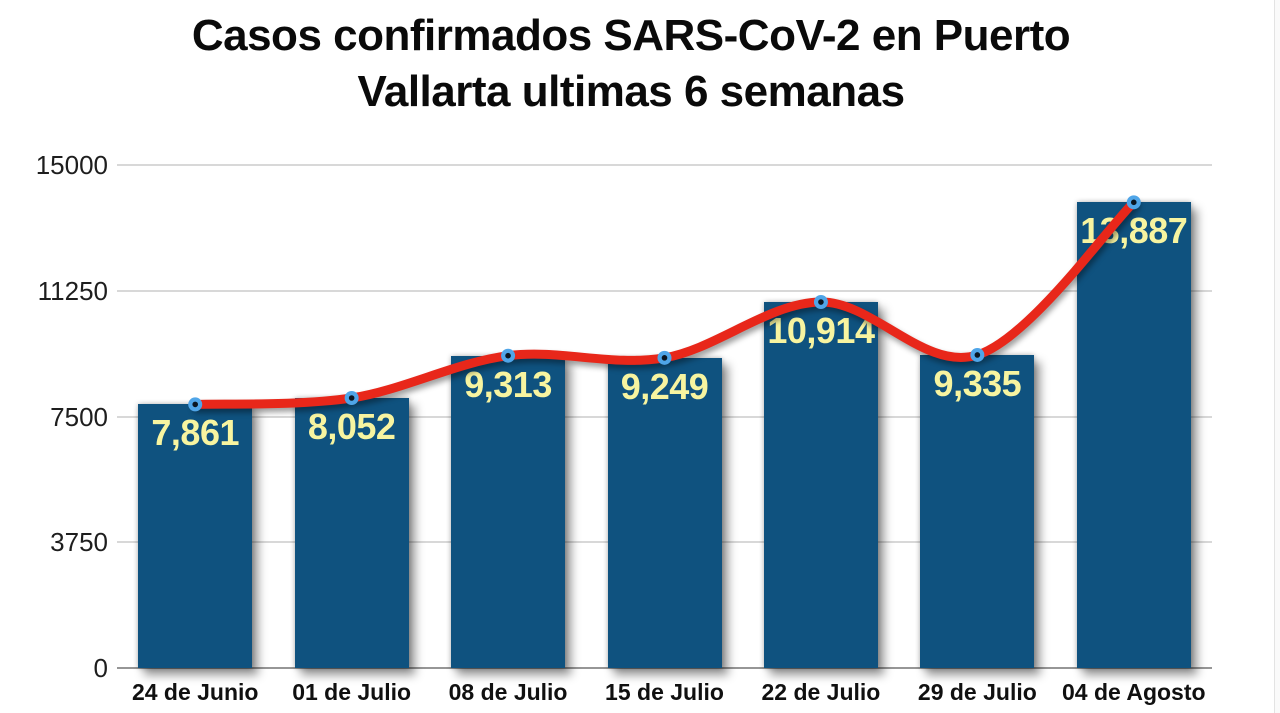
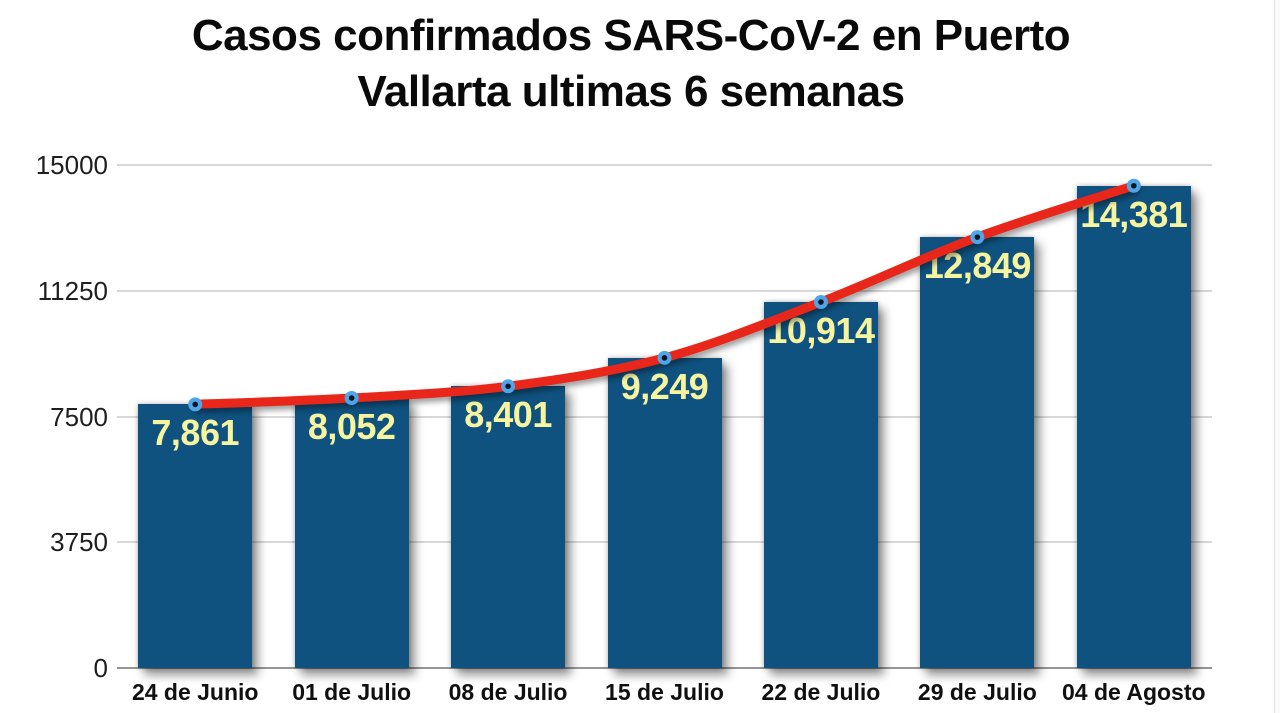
08 de Julio: 9,313 -> 8,401
29 de Julio: 9,335 -> 12,849
04 de Agosto: 13,887 -> 14,381
